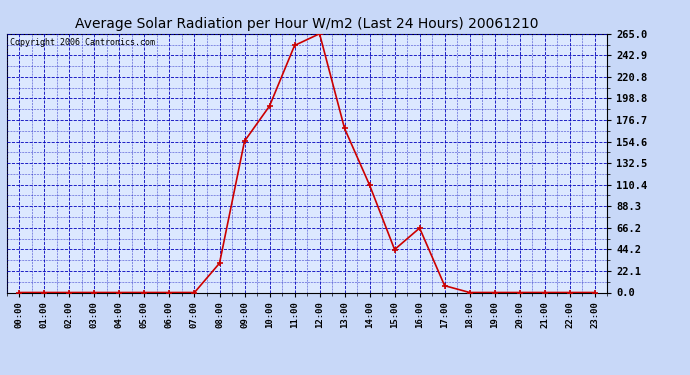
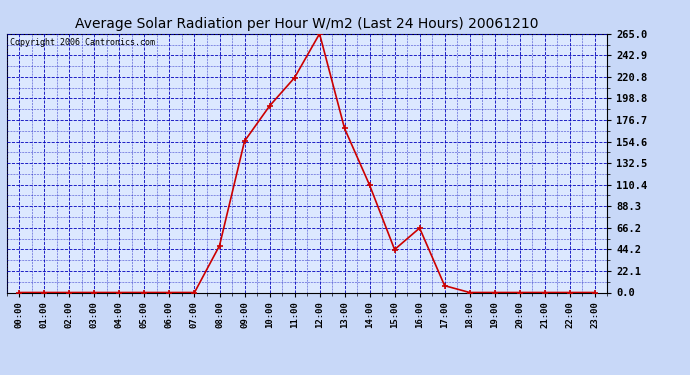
08:00: 30 -> 48
11:00: 253 -> 220
